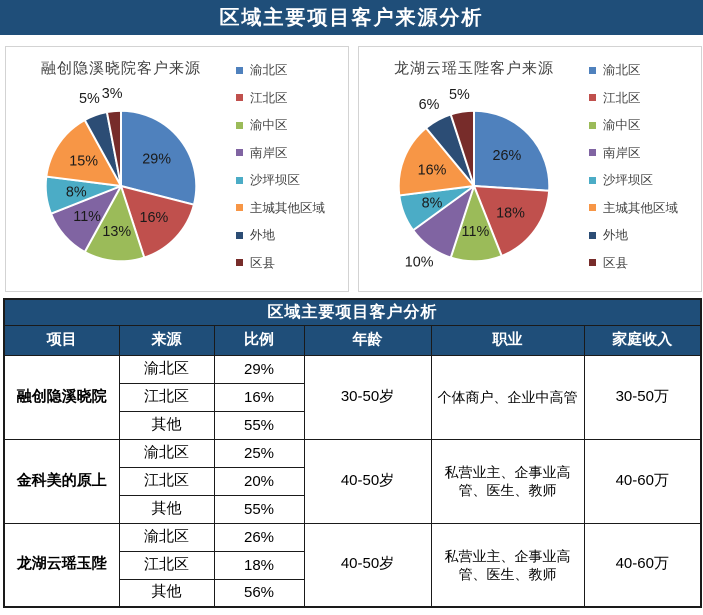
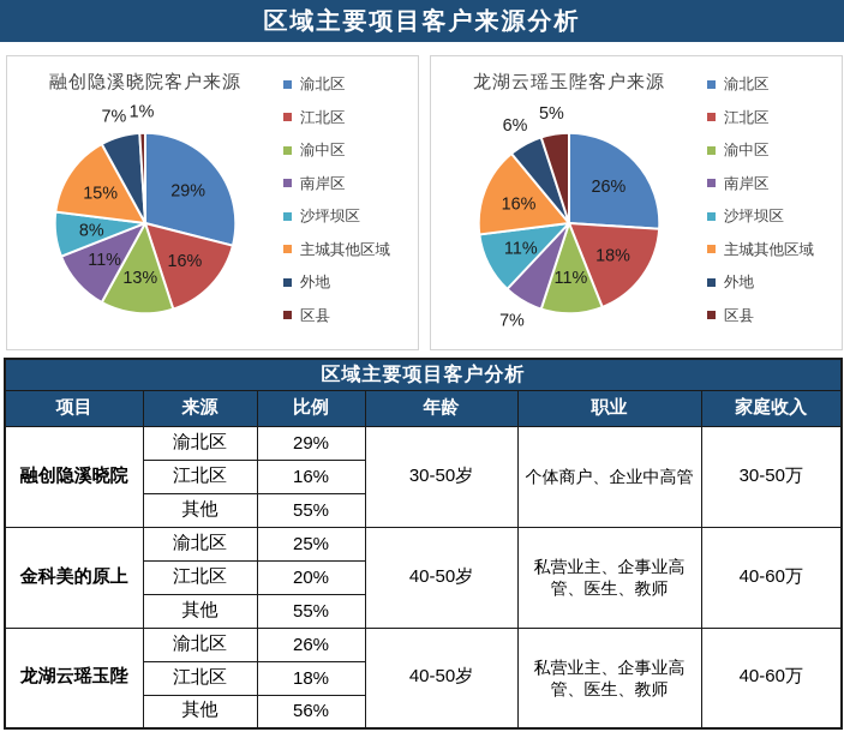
融创隐溪晓院客户来源/外地: 5% -> 7%
融创隐溪晓院客户来源/区县: 3% -> 1%
龙湖云瑶玉陛客户来源/南岸区: 10% -> 7%
龙湖云瑶玉陛客户来源/沙坪坝区: 8% -> 11%
